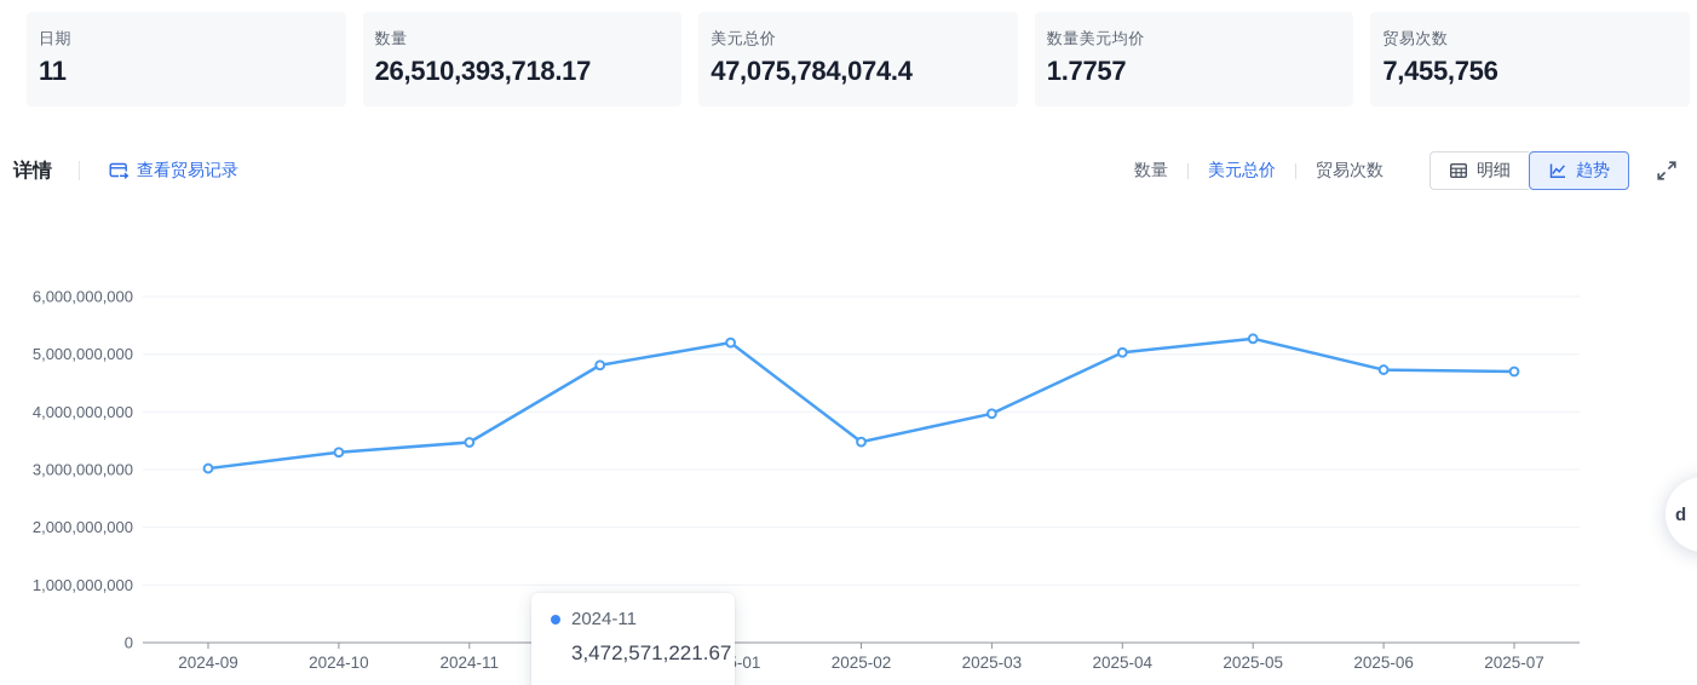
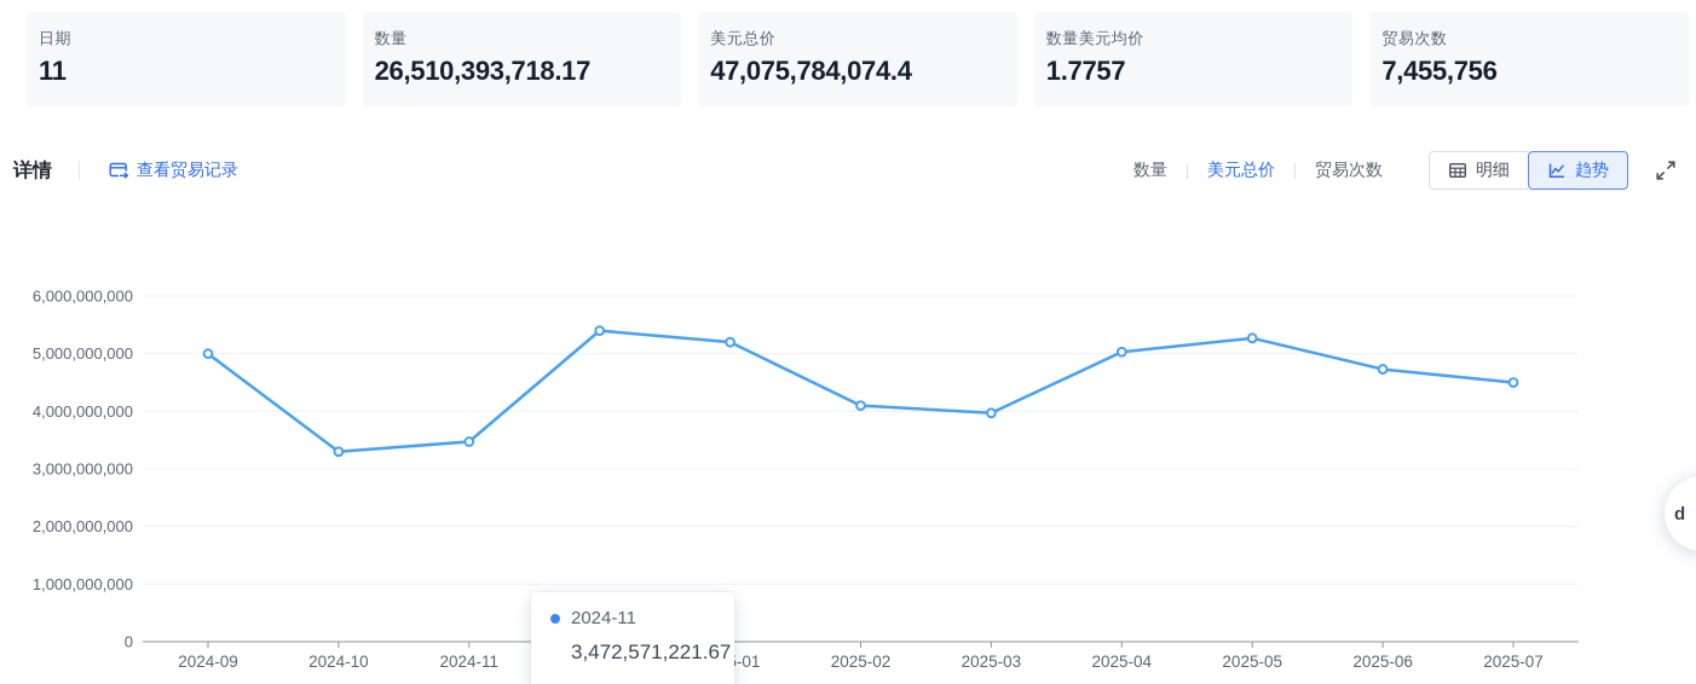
2024-09: 3000000000 -> 5000000000
2024-12: 4800000000 -> 5400000000
2025-02: 3500000000 -> 4100000000
2025-07: 4700000000 -> 4500000000
